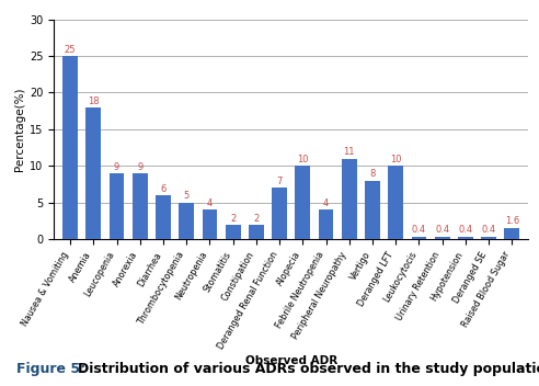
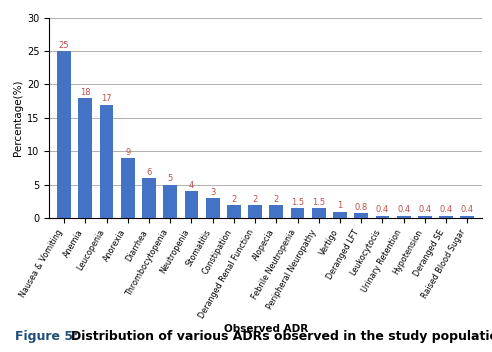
Leucopenia: 9 -> 17
Stomatitis: 2 -> 3
Deranged Renal Function: 7 -> 2
Alopecia: 10 -> 2
Febrile Neutropenia: 4 -> 1.5
Peripheral Neuropathy: 11 -> 1.5
Vertigo: 8 -> 1
Deranged LFT: 10 -> 0.8
Raised Blood Sugar: 1.6 -> 0.4
